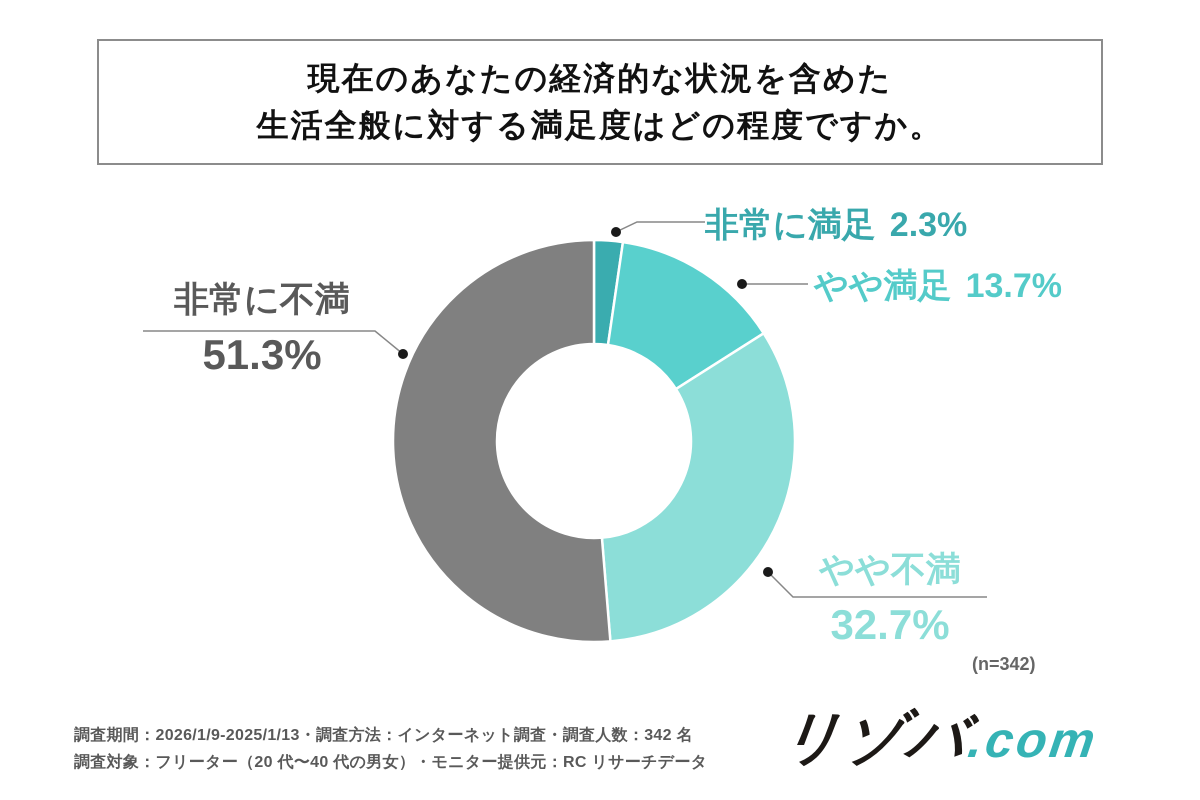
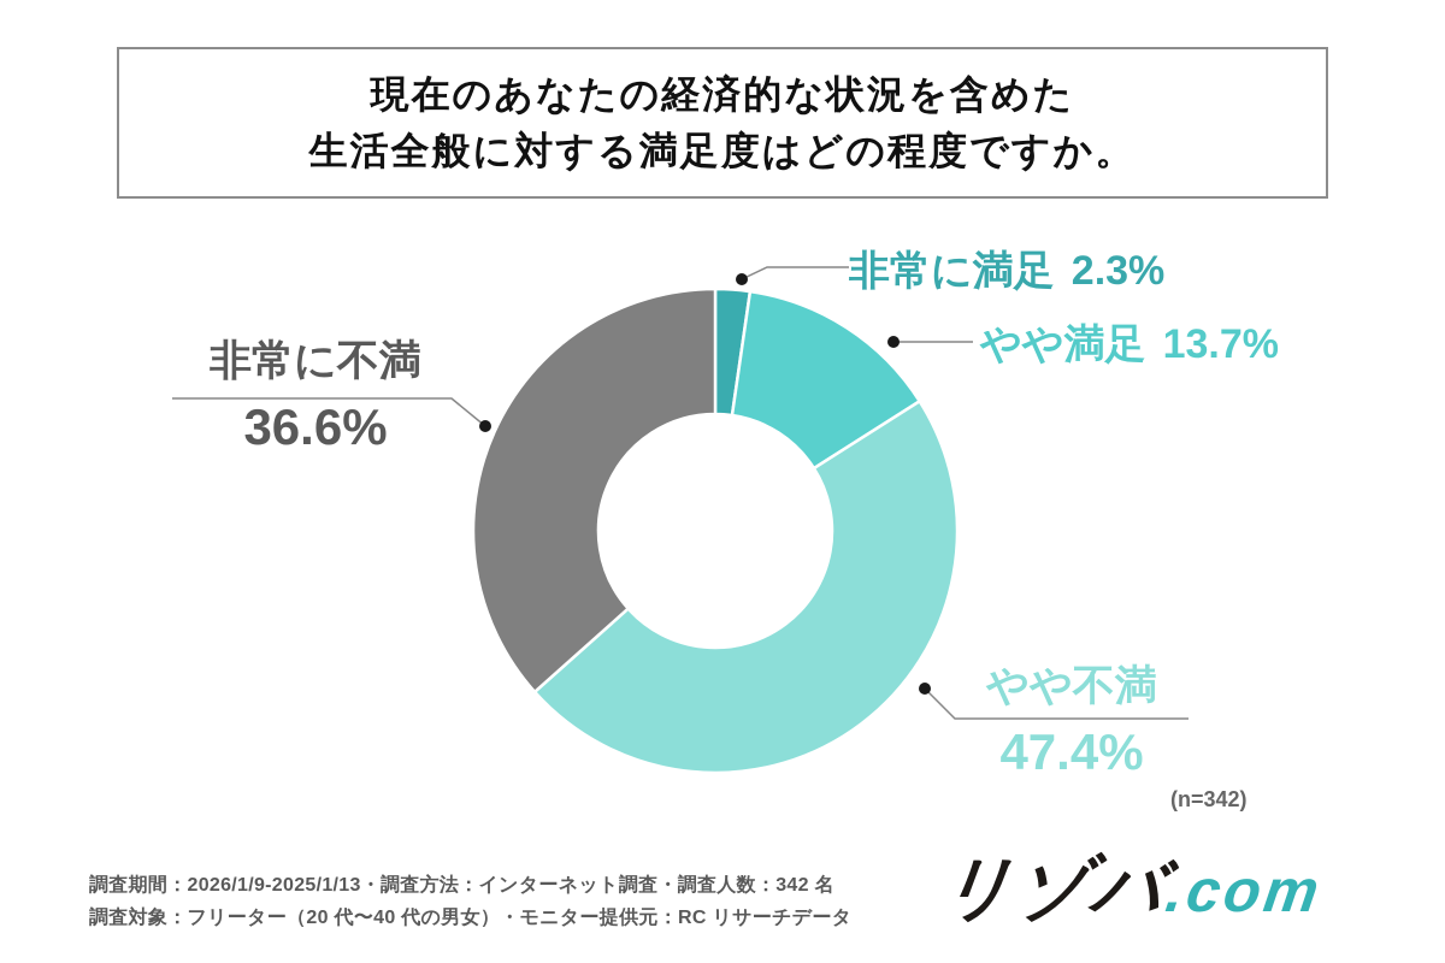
やや不満: 32.7% -> 47.4%
非常に不満: 51.3% -> 36.6%
